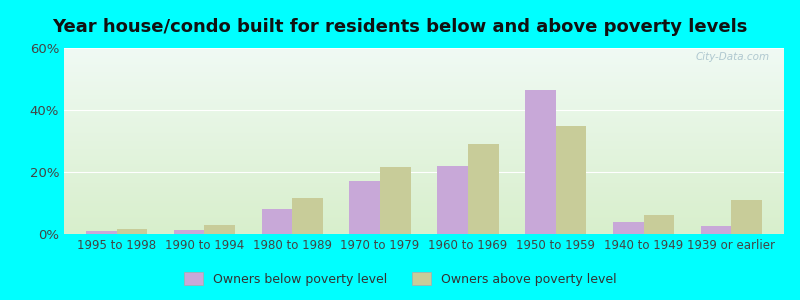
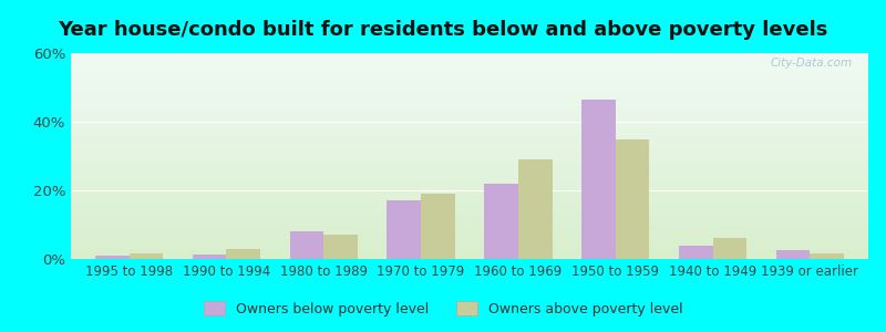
Owners above poverty level/1980 to 1989: 11.5% -> 7.0%
Owners above poverty level/1970 to 1979: 21.5% -> 19.0%
Owners above poverty level/1939 or earlier: 11.0% -> 1.5%
